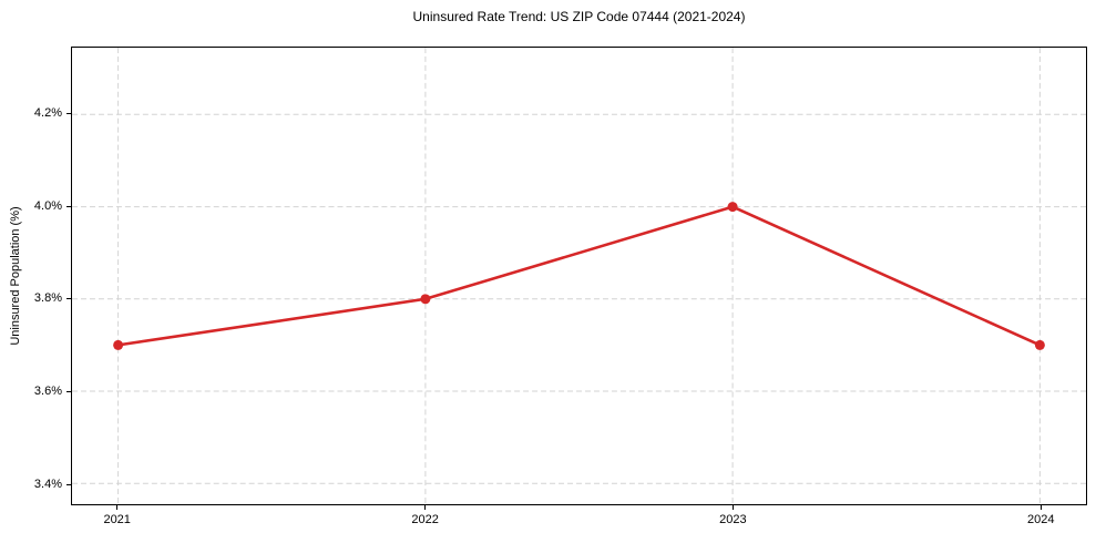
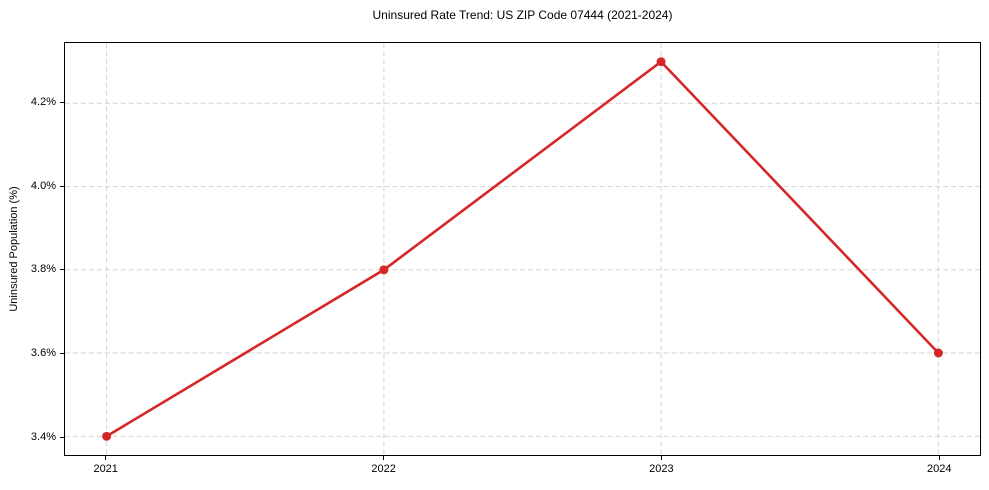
2021: 3.7% -> 3.4%
2023: 4.0% -> 4.3%
2024: 3.7% -> 3.6%
